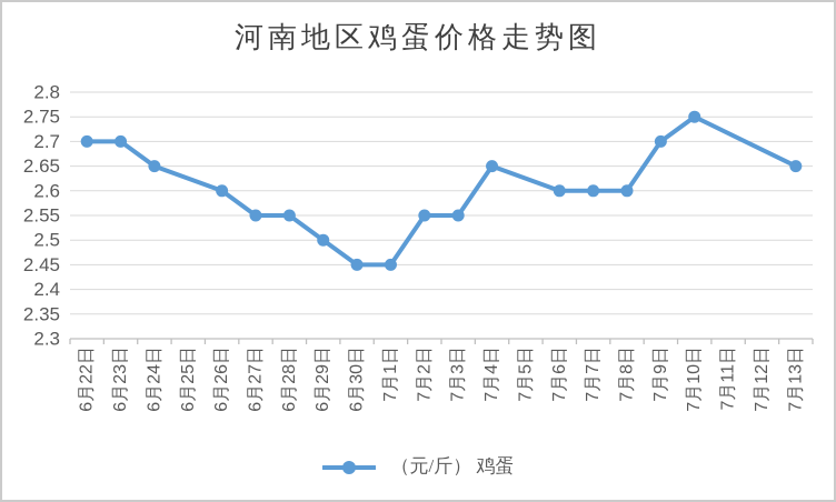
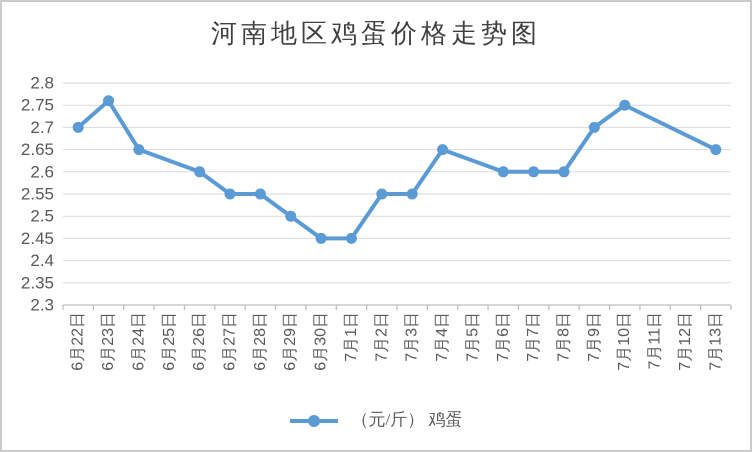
6月23日: 2.70 -> 2.76
